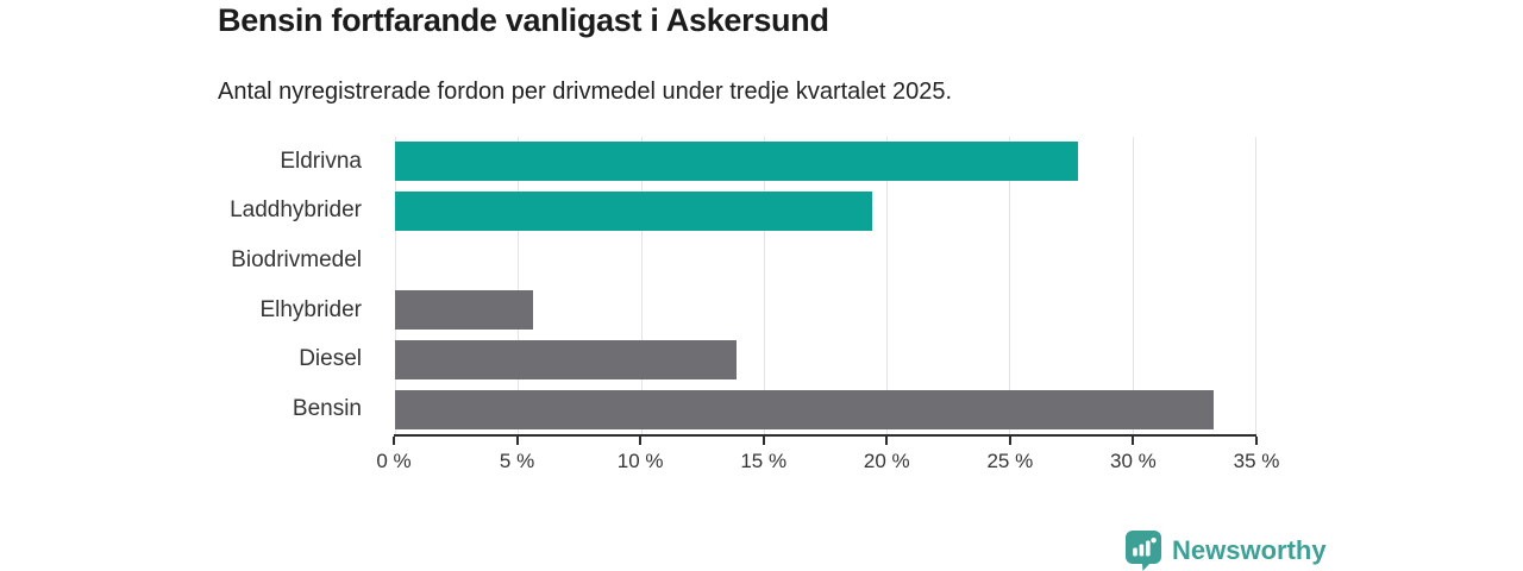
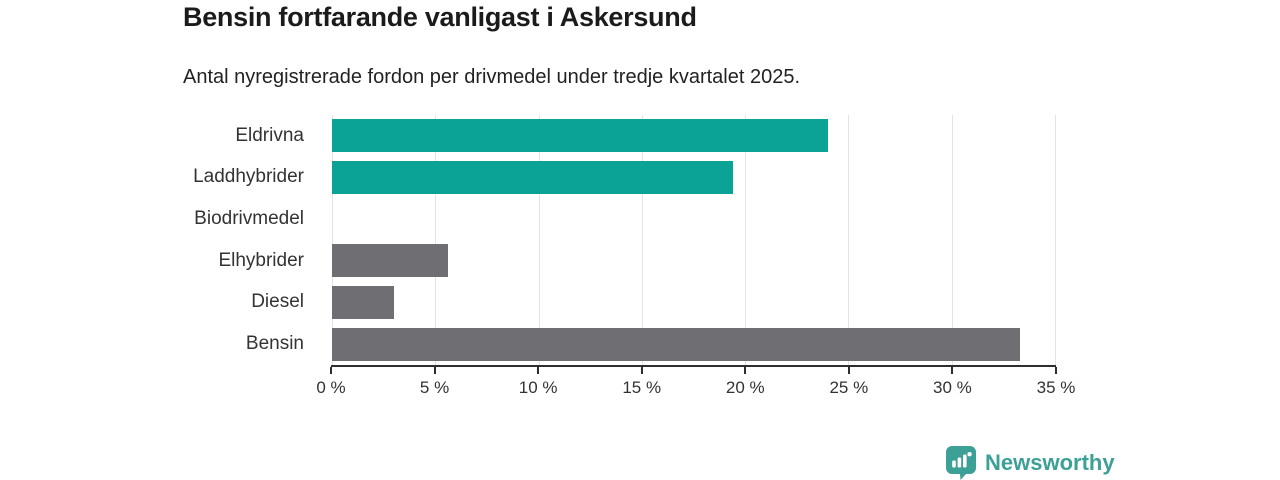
Eldrivna: 27.8% -> 24.0%
Diesel: 13.9% -> 3.0%
